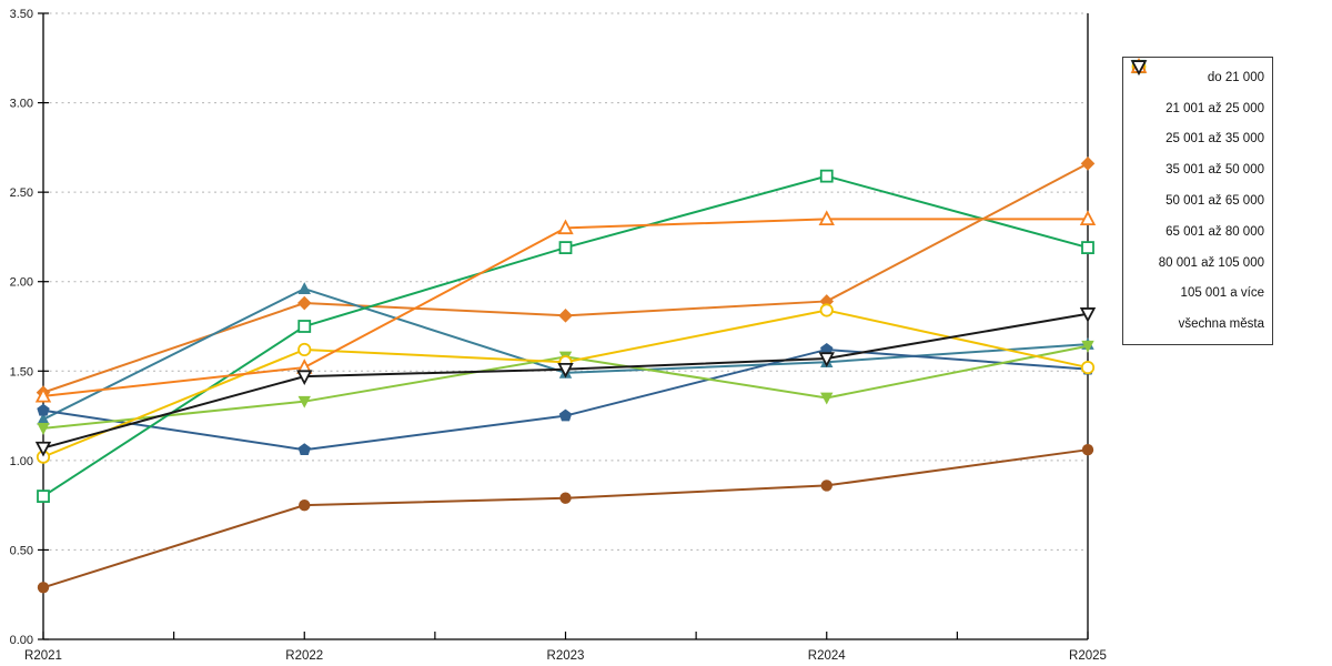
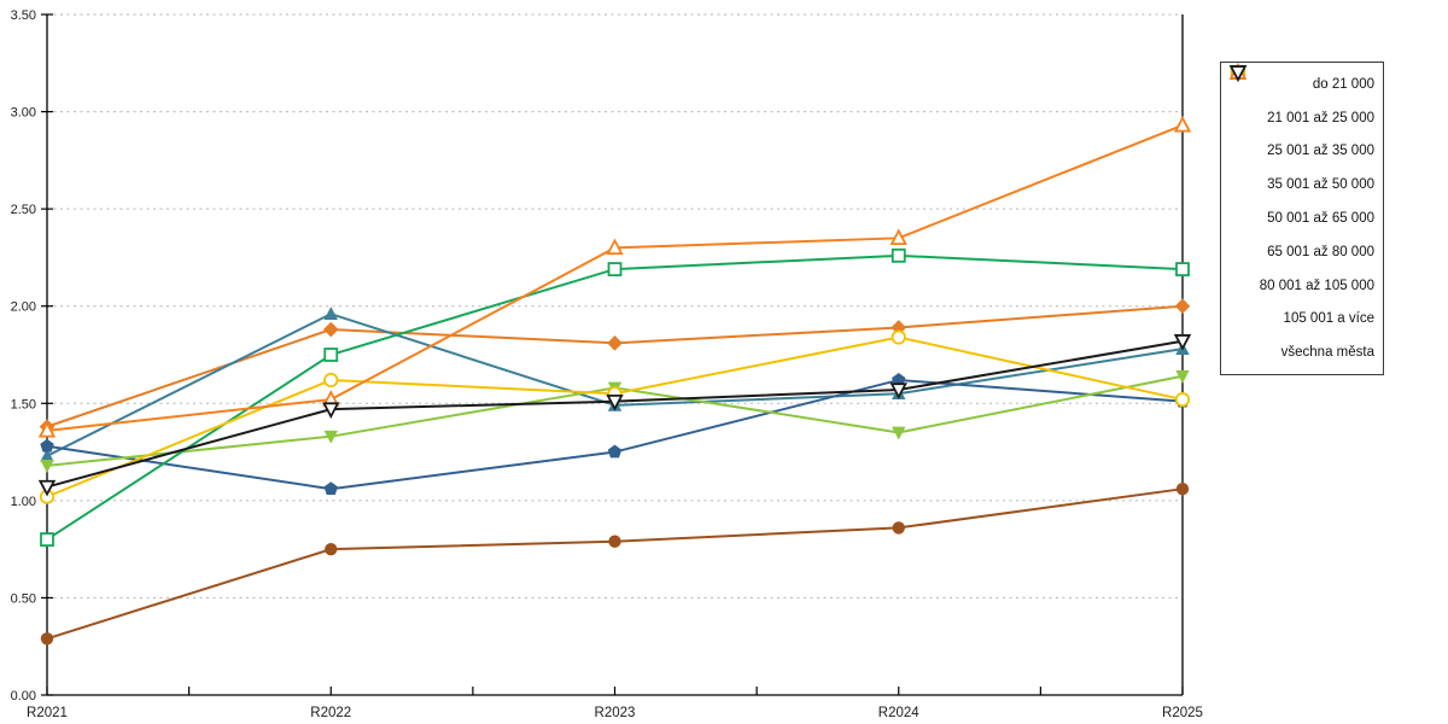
65 001 až 80 000/R2024: 2.59 -> 2.26
do 21 000/R2025: 2.66 -> 2.00
25 001 až 35 000/R2025: 1.65 -> 1.78
105 001 a více/R2025: 2.35 -> 2.93
